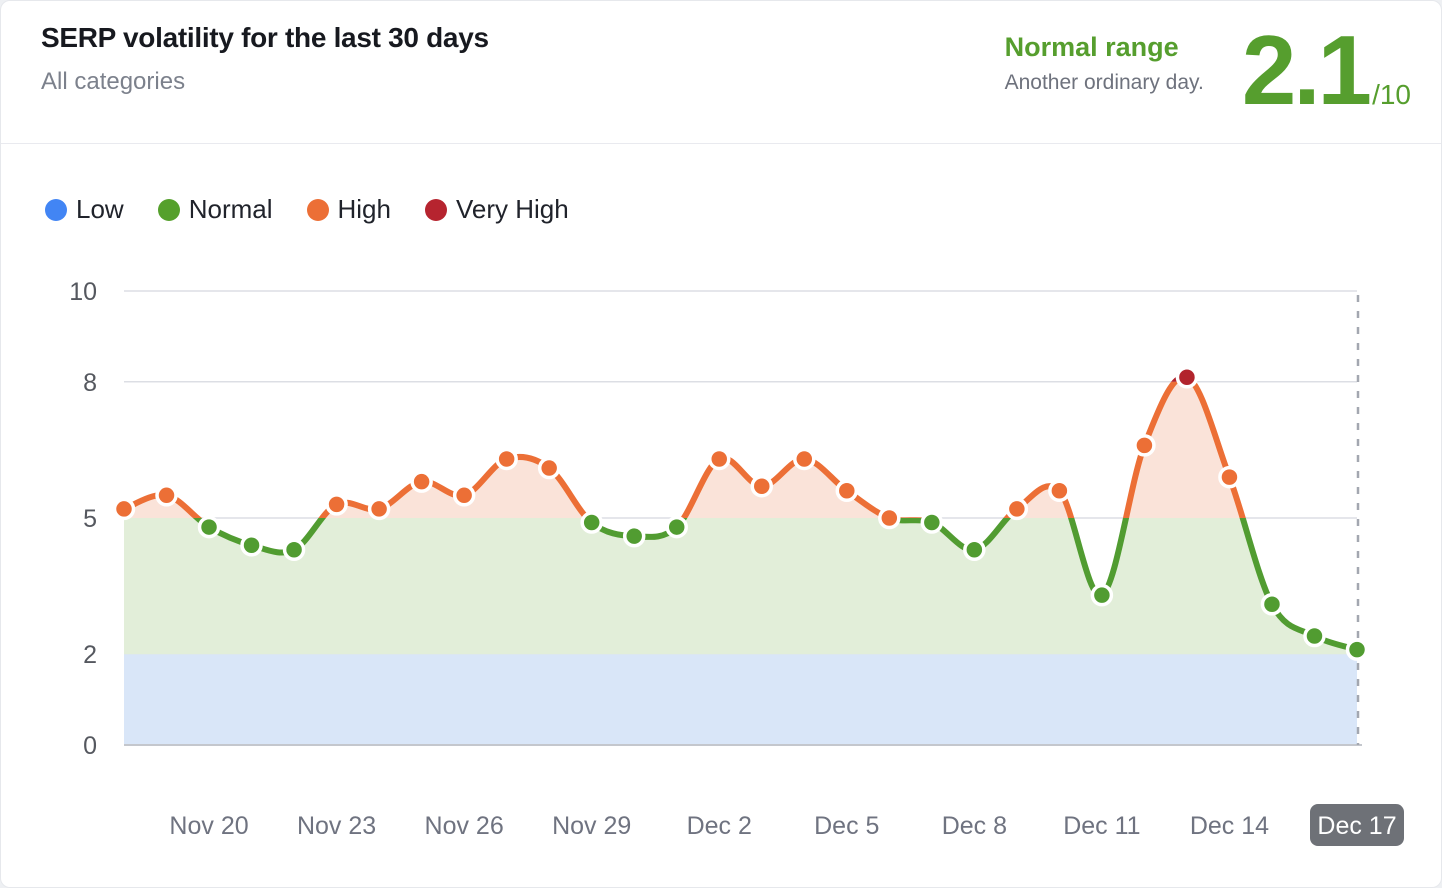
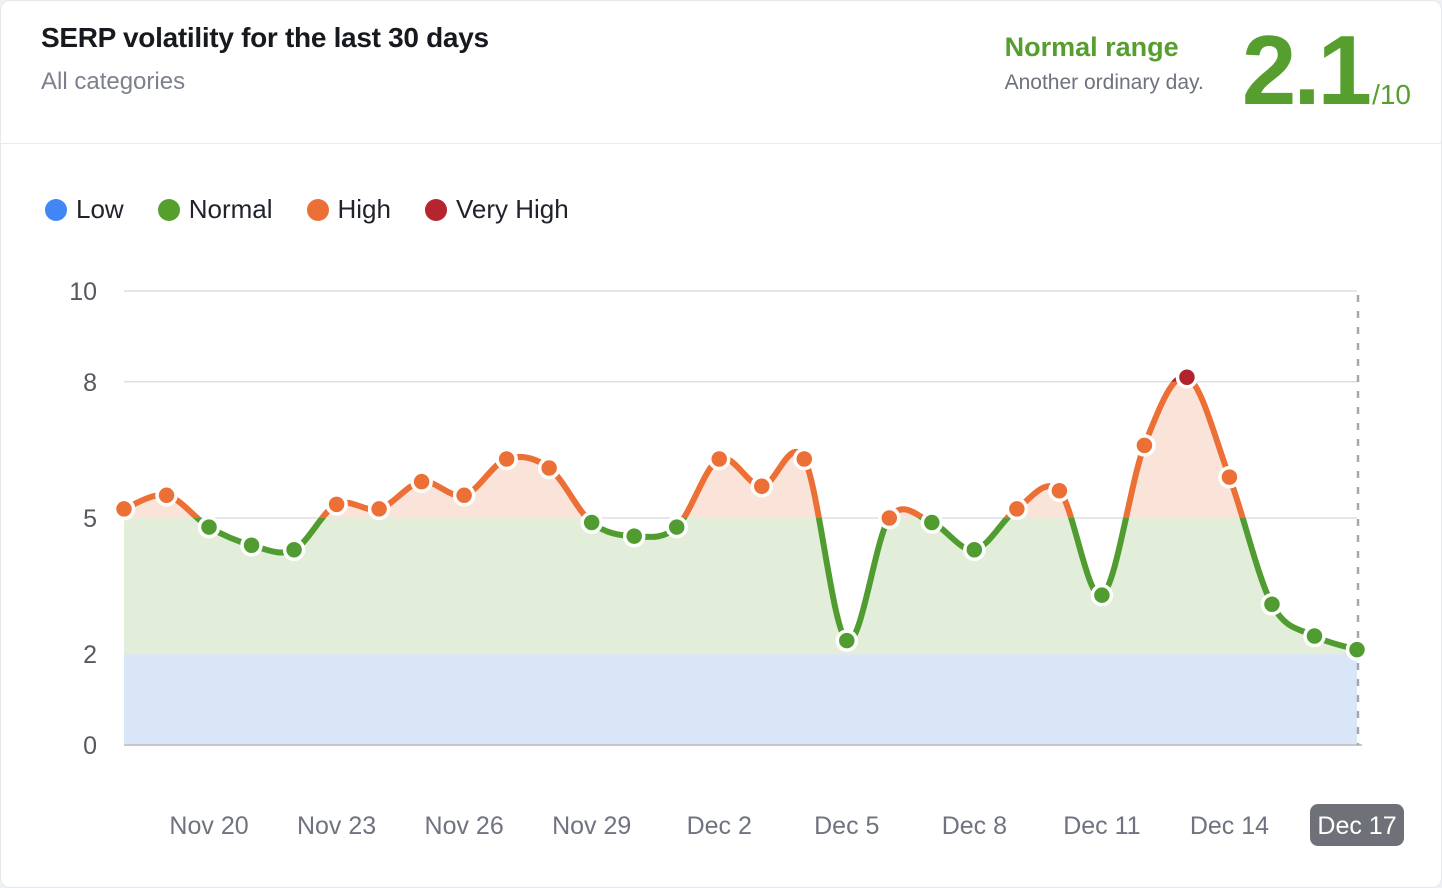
Dec 5: 5.6 -> 2.3
